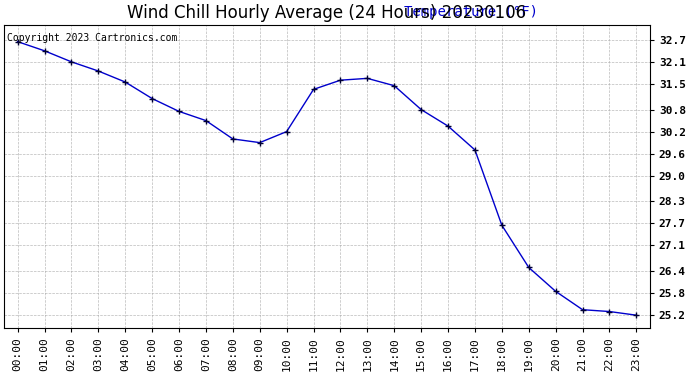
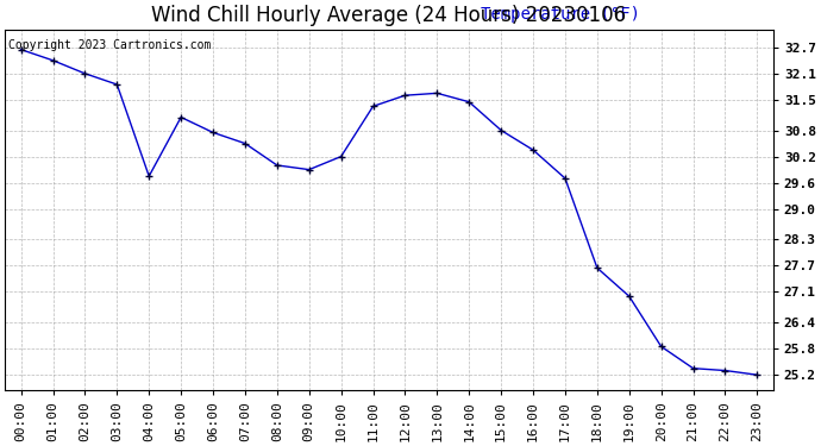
04:00: 31.55 -> 29.75
19:00: 26.50 -> 27.00
